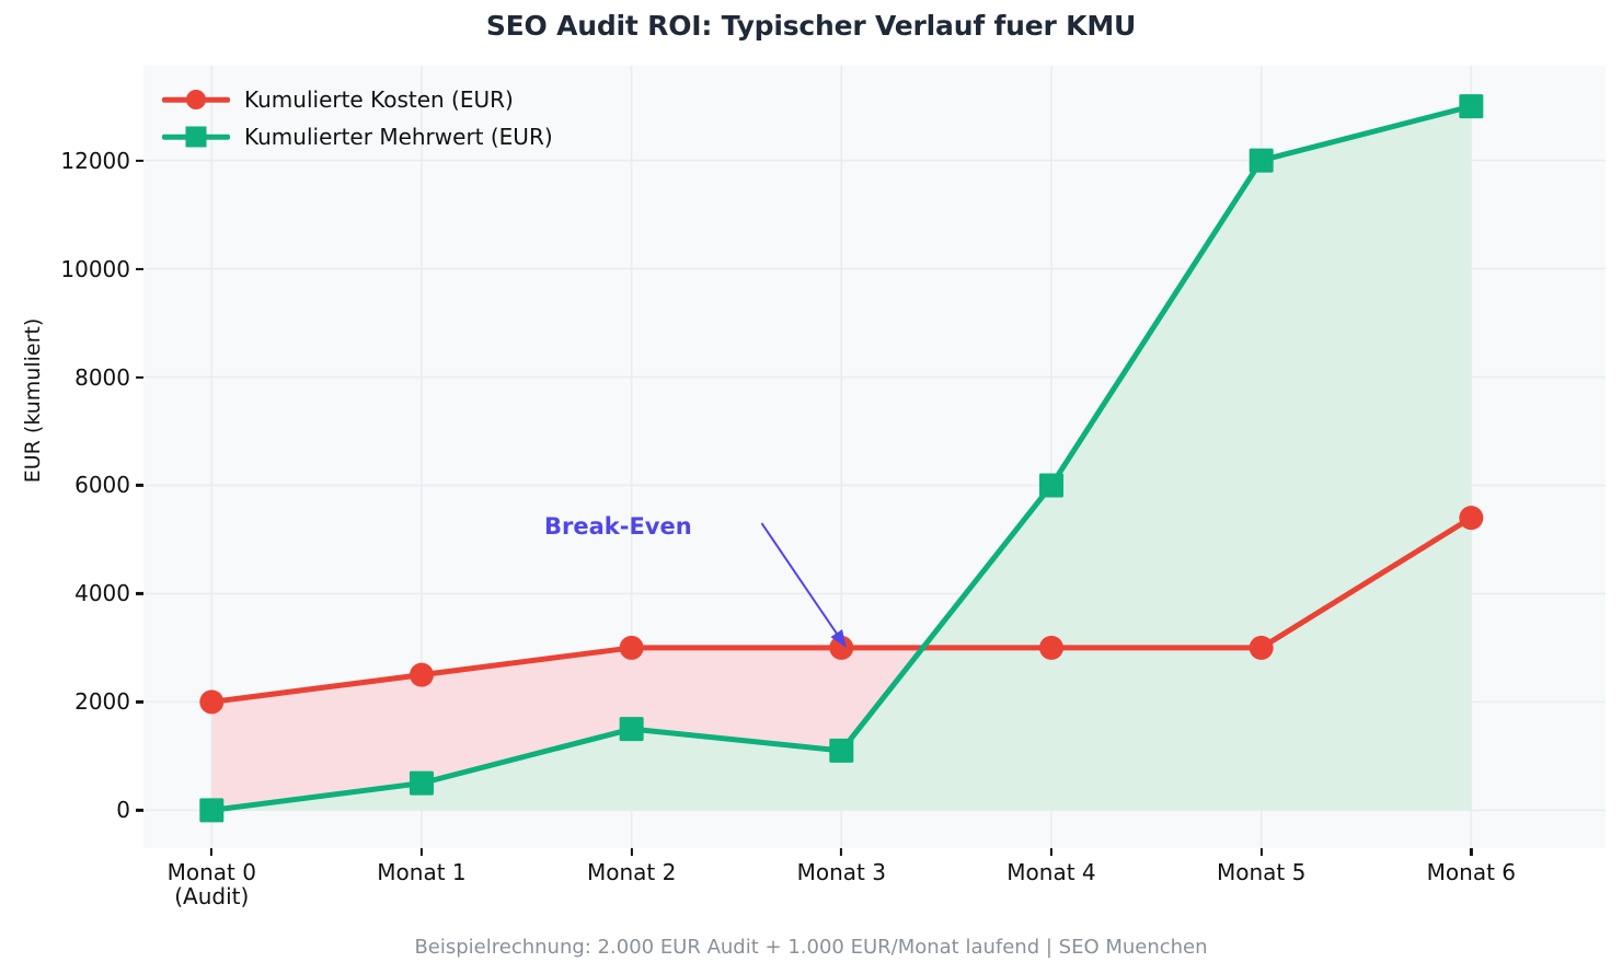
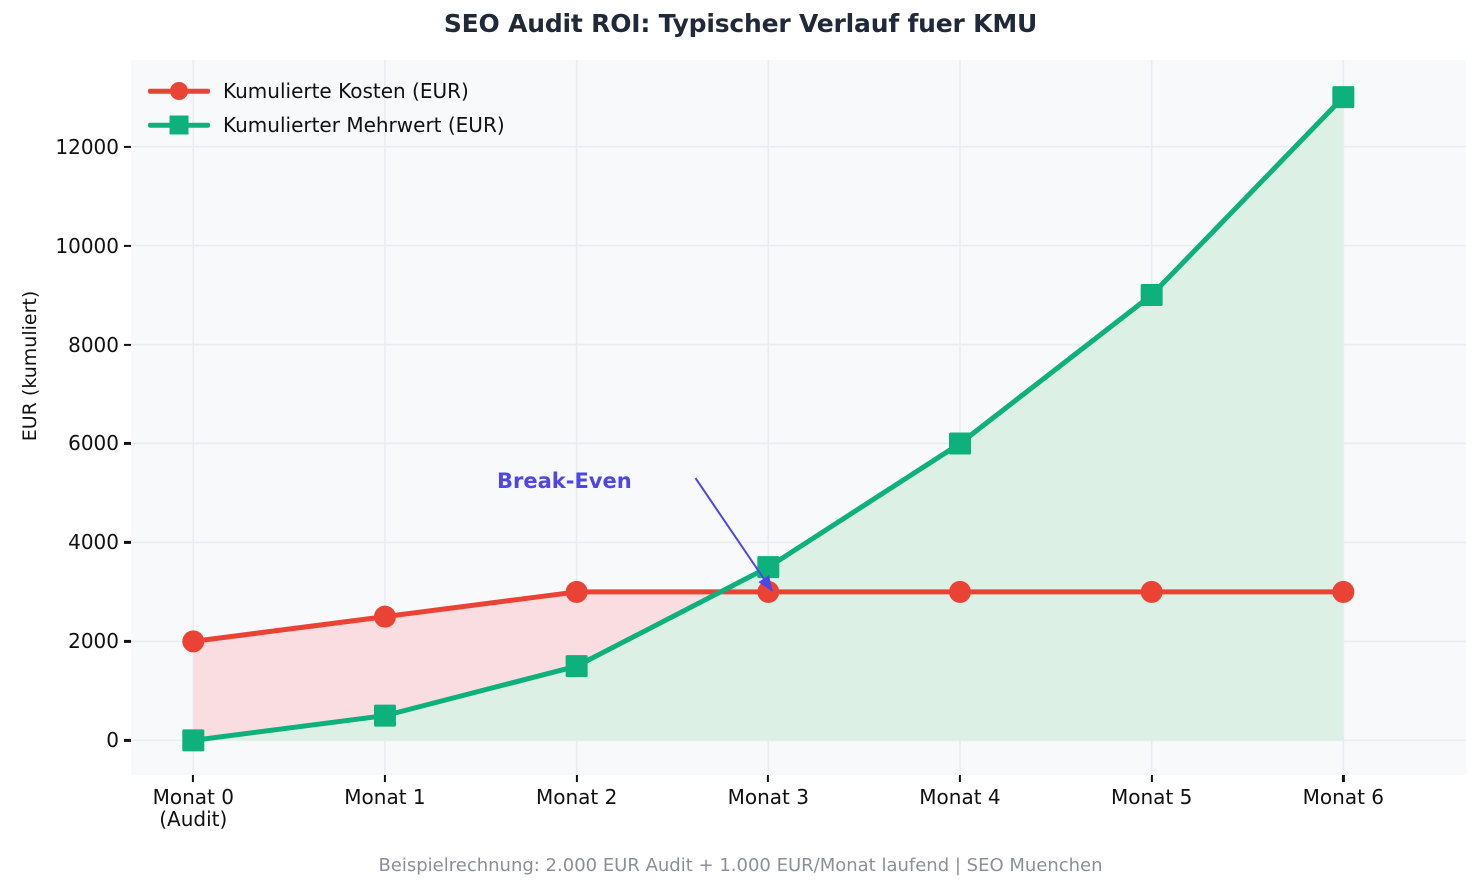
Kumulierter Mehrwert (EUR)/Monat 3: 1100 -> 3500
Kumulierter Mehrwert (EUR)/Monat 5: 12000 -> 9000
Kumulierte Kosten (EUR)/Monat 6: 5400 -> 3000
